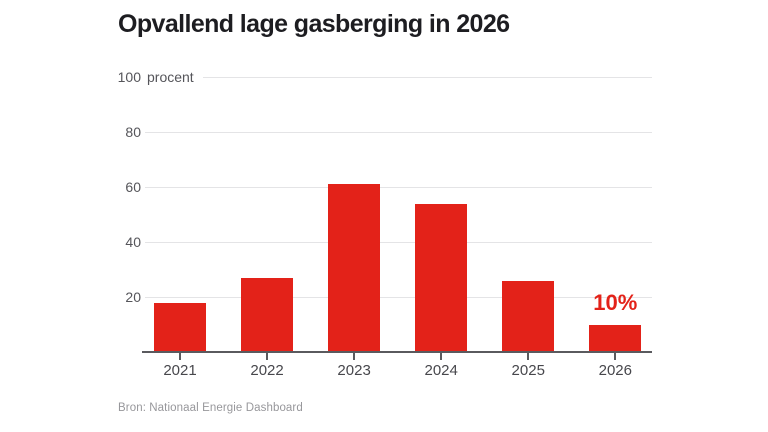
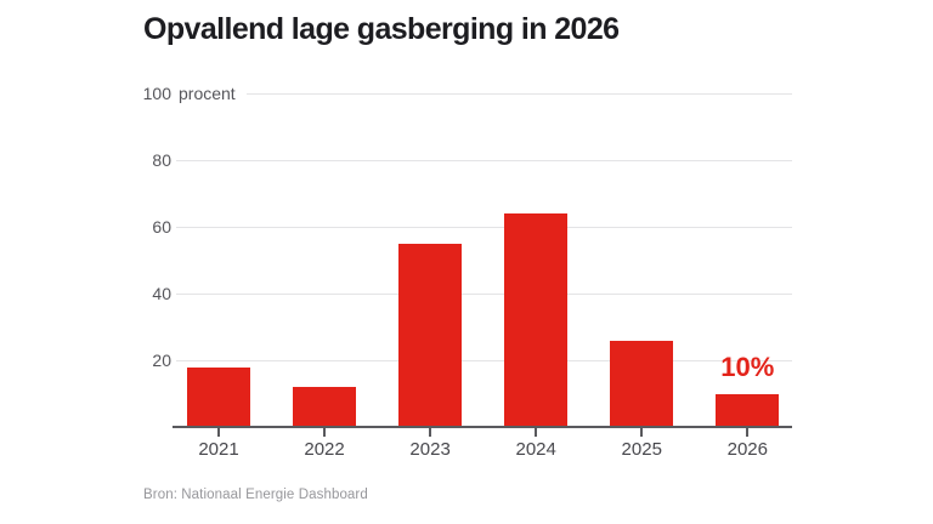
2022: 27 -> 12
2023: 61 -> 55
2024: 54 -> 64
